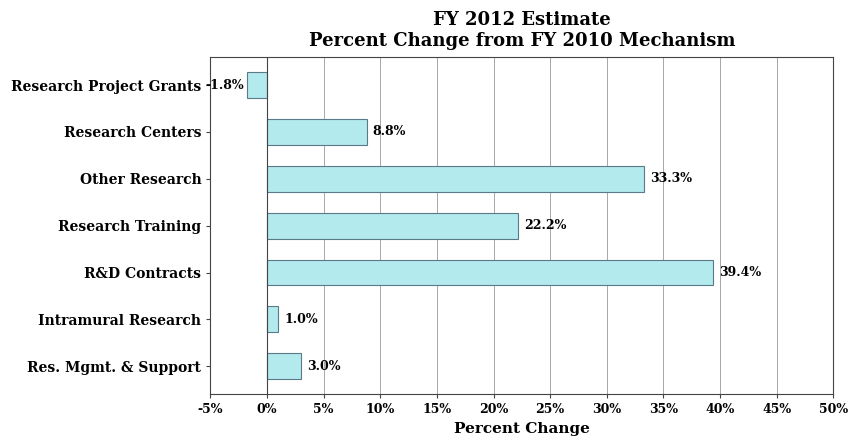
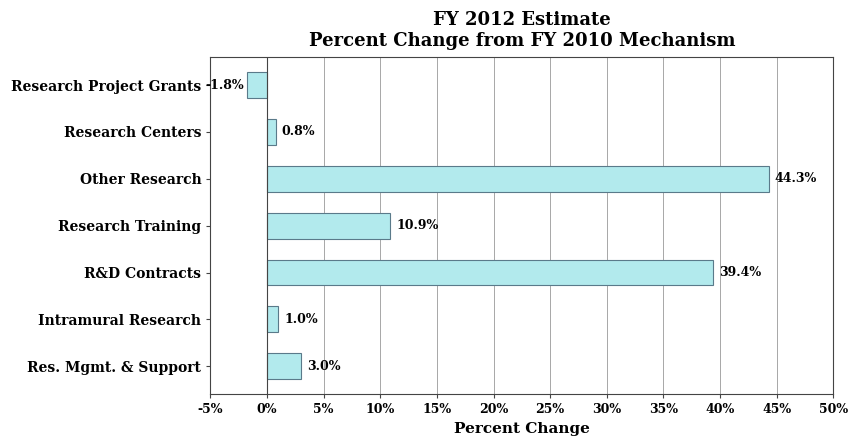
Research Centers: 8.8% -> 0.8%
Other Research: 33.3% -> 44.3%
Research Training: 22.2% -> 10.9%
